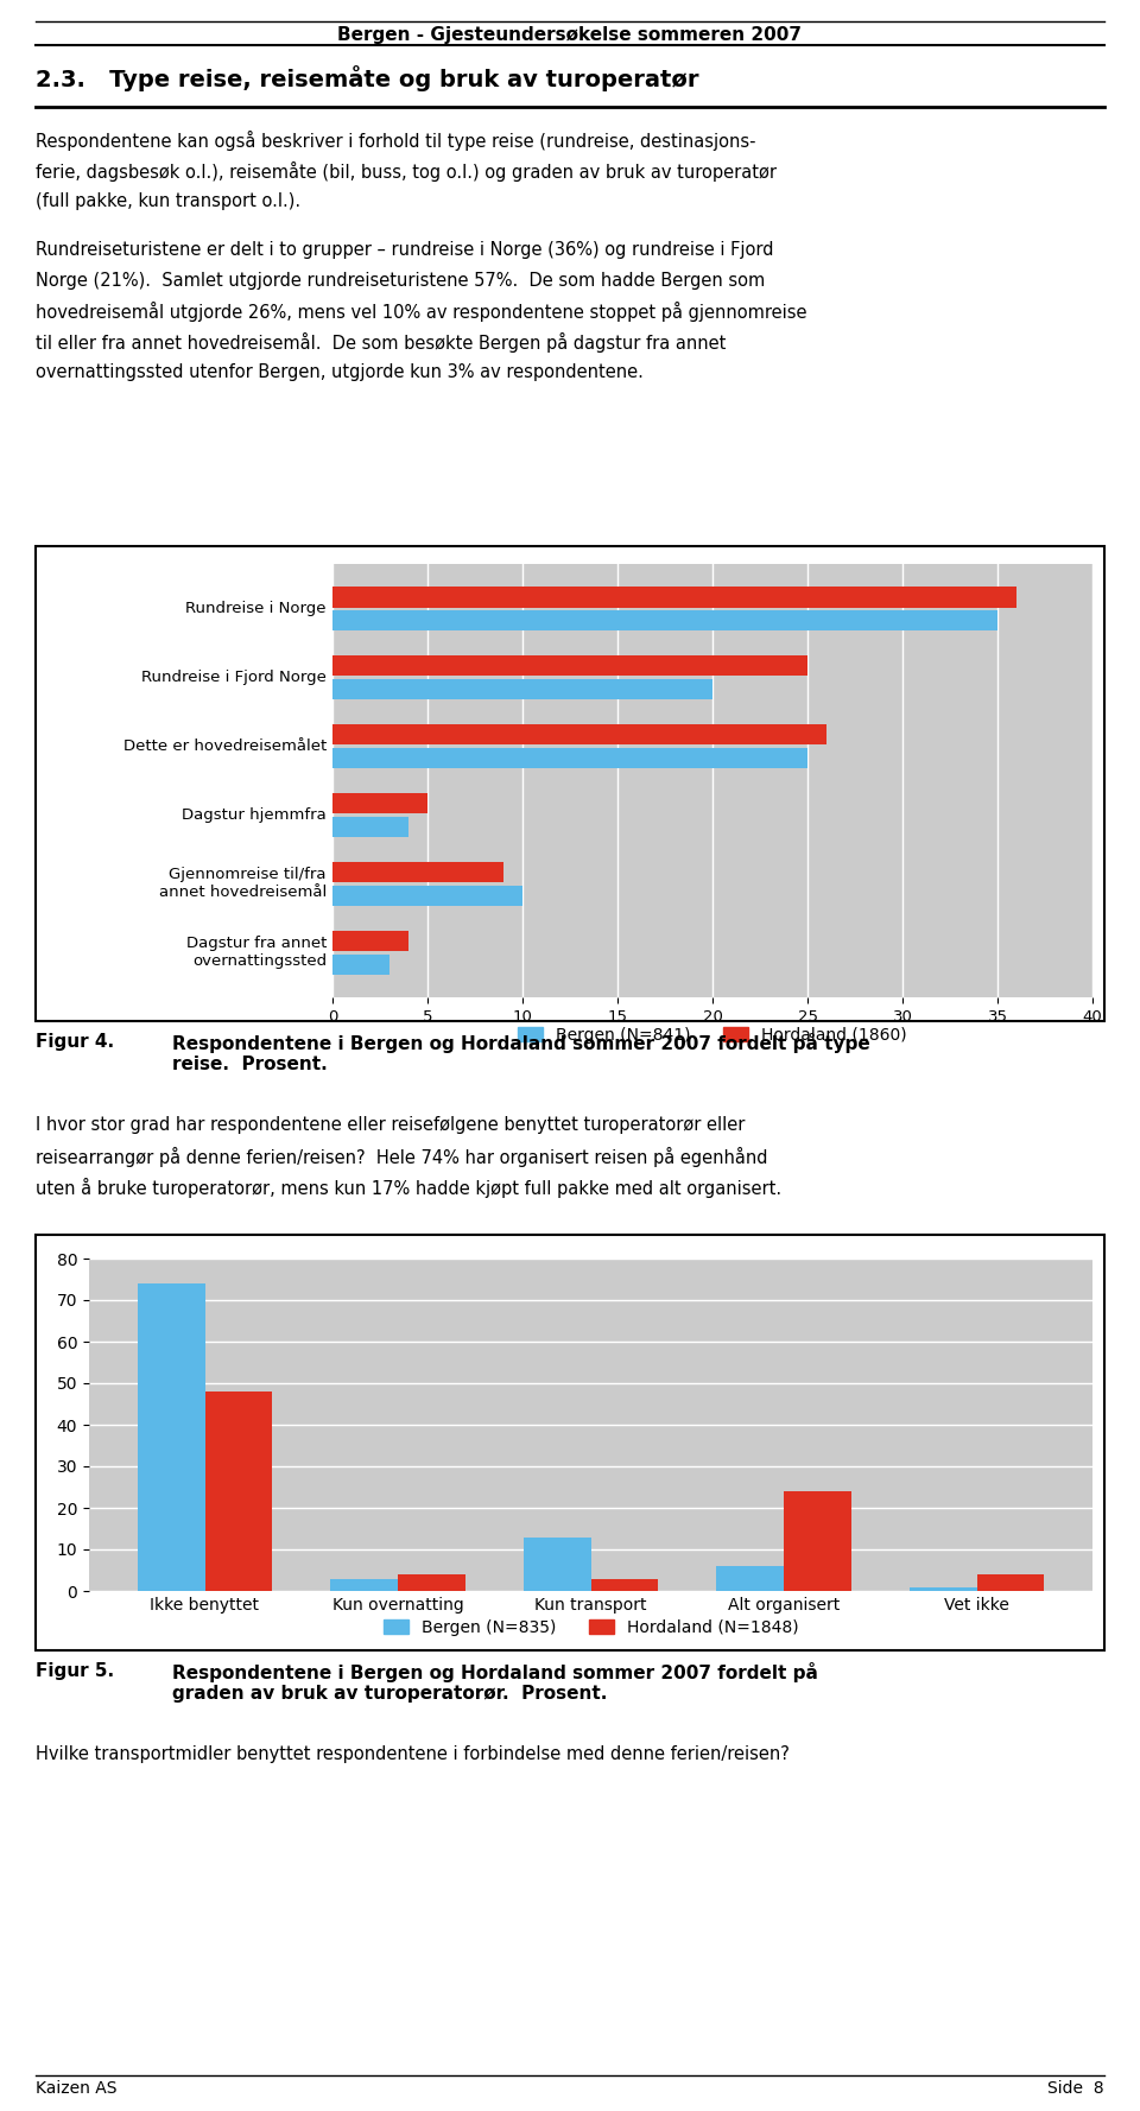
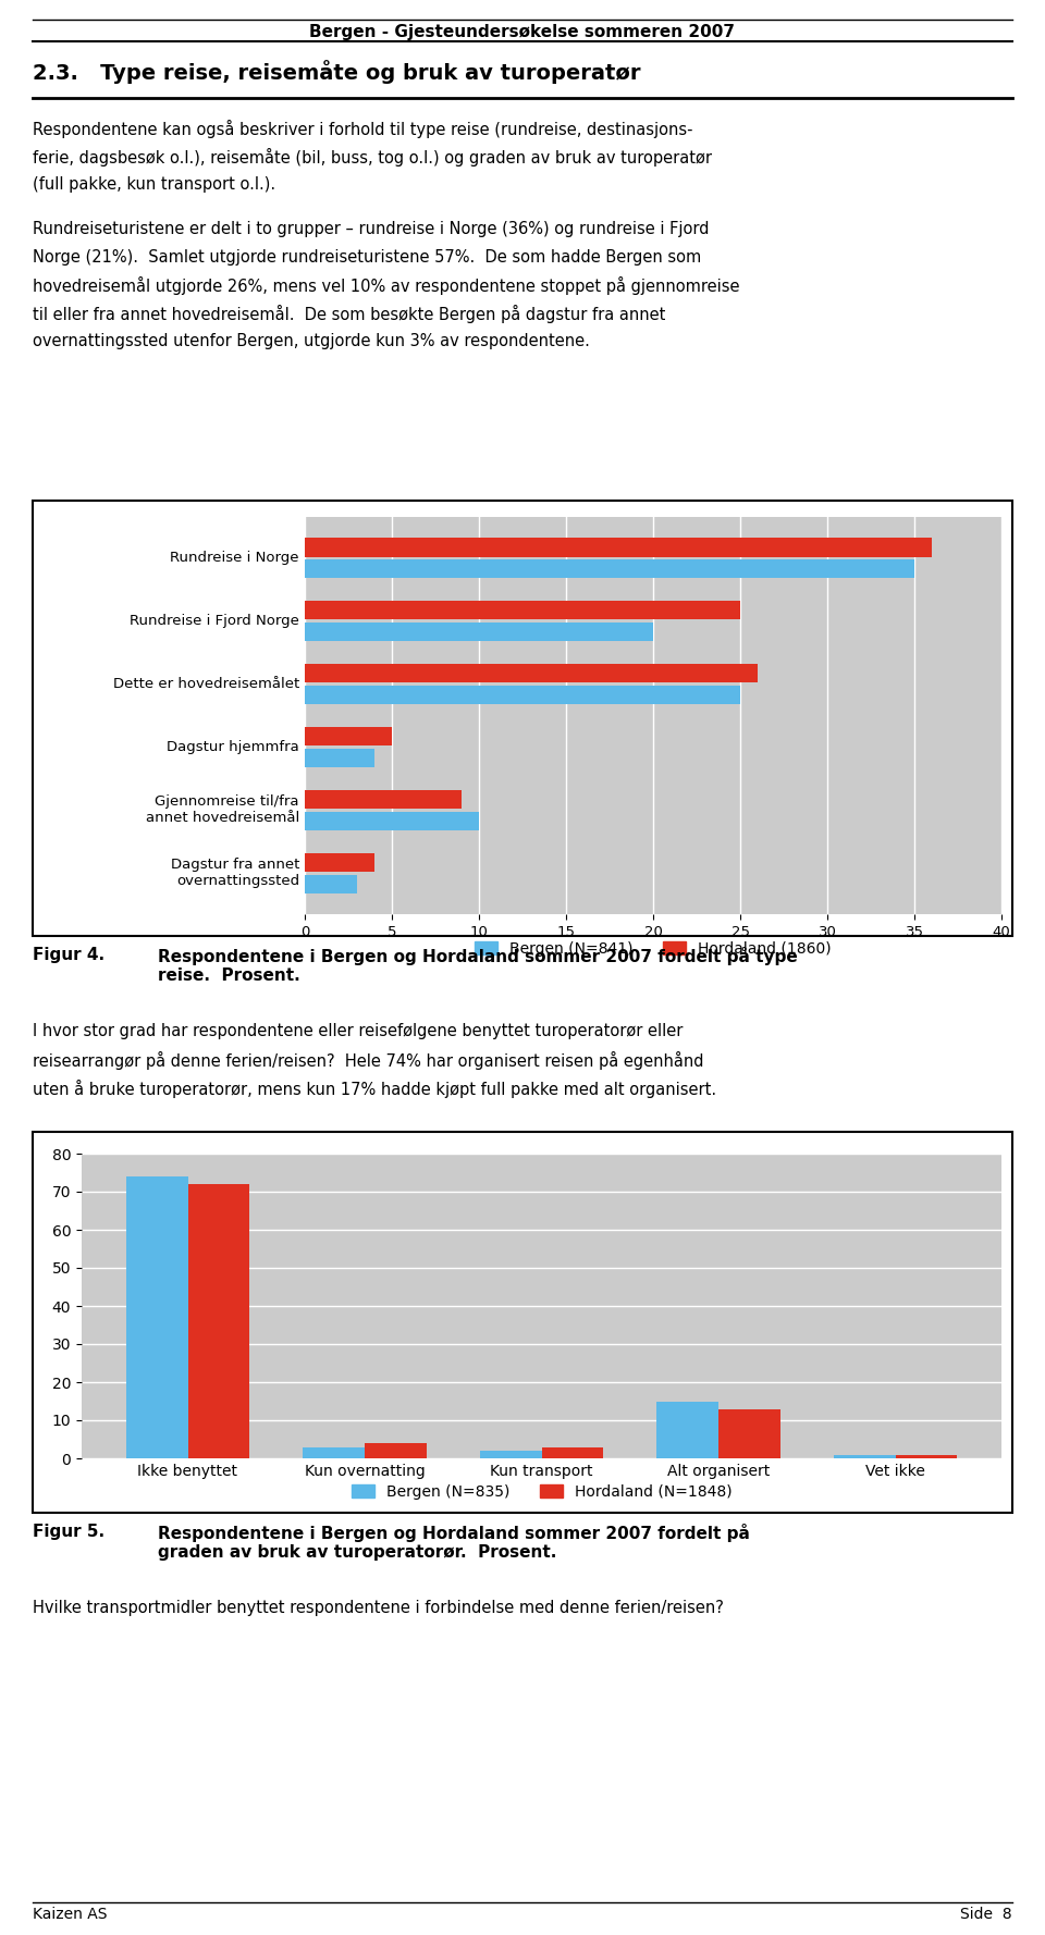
Hordaland (N=1848)/Ikke benyttet: 48 -> 72
Bergen (N=835)/Kun transport: 13 -> 2
Bergen (N=835)/Alt organisert: 6 -> 15
Hordaland (N=1848)/Alt organisert: 24 -> 13
Hordaland (N=1848)/Vet ikke: 4 -> 1
